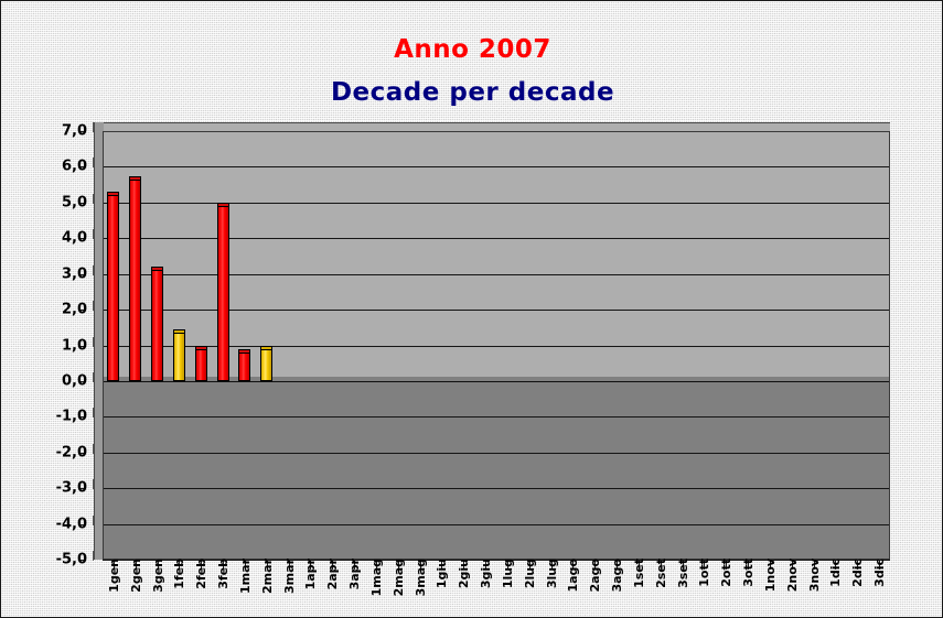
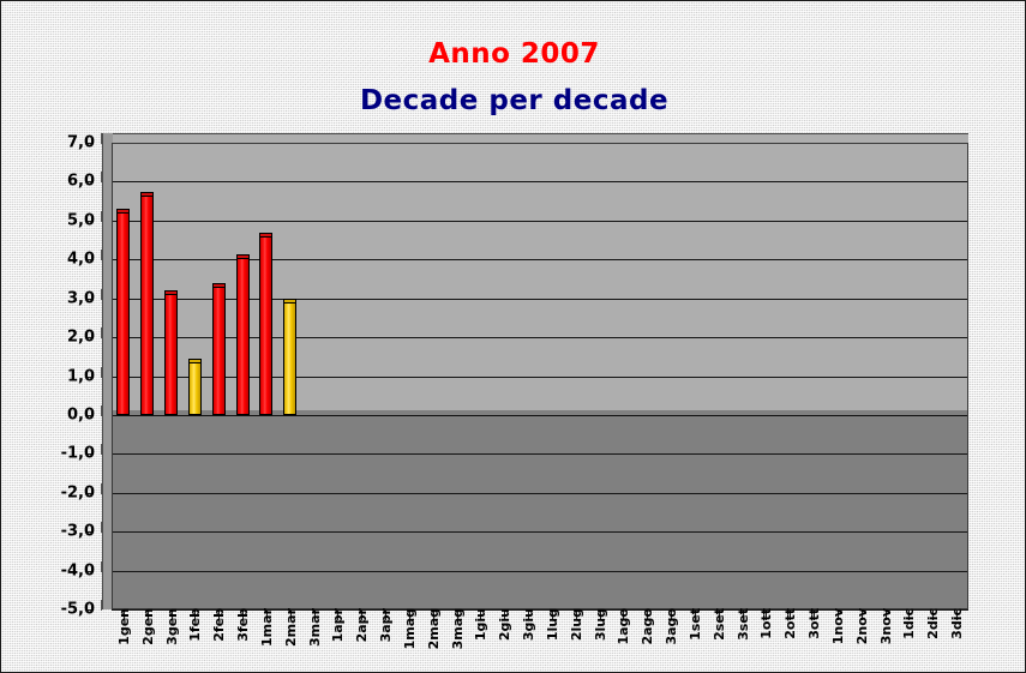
2feb: 0,9 -> 3,3
3feb: 4,9 -> 4,0
1mar: 0,8 -> 4,6
2mar: 0,9 -> 2,9
